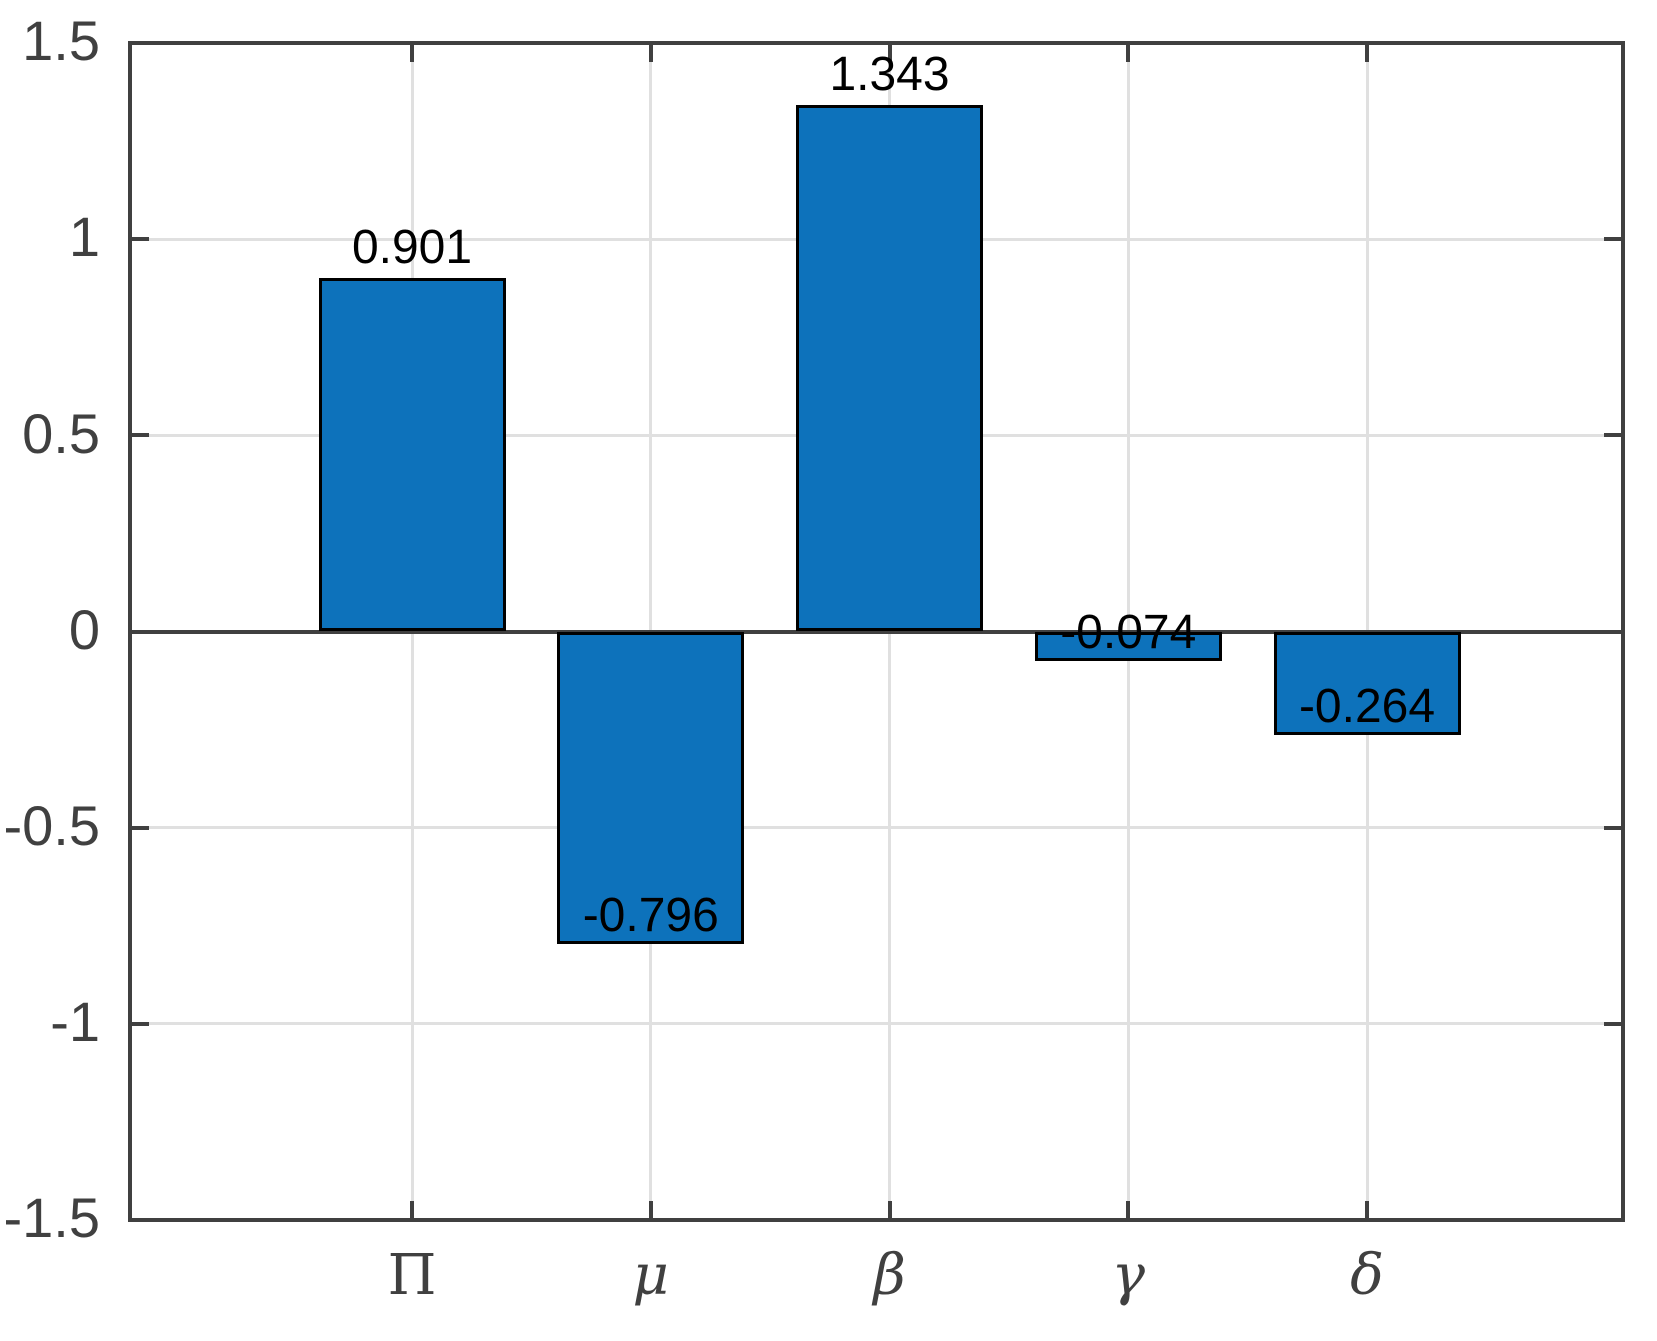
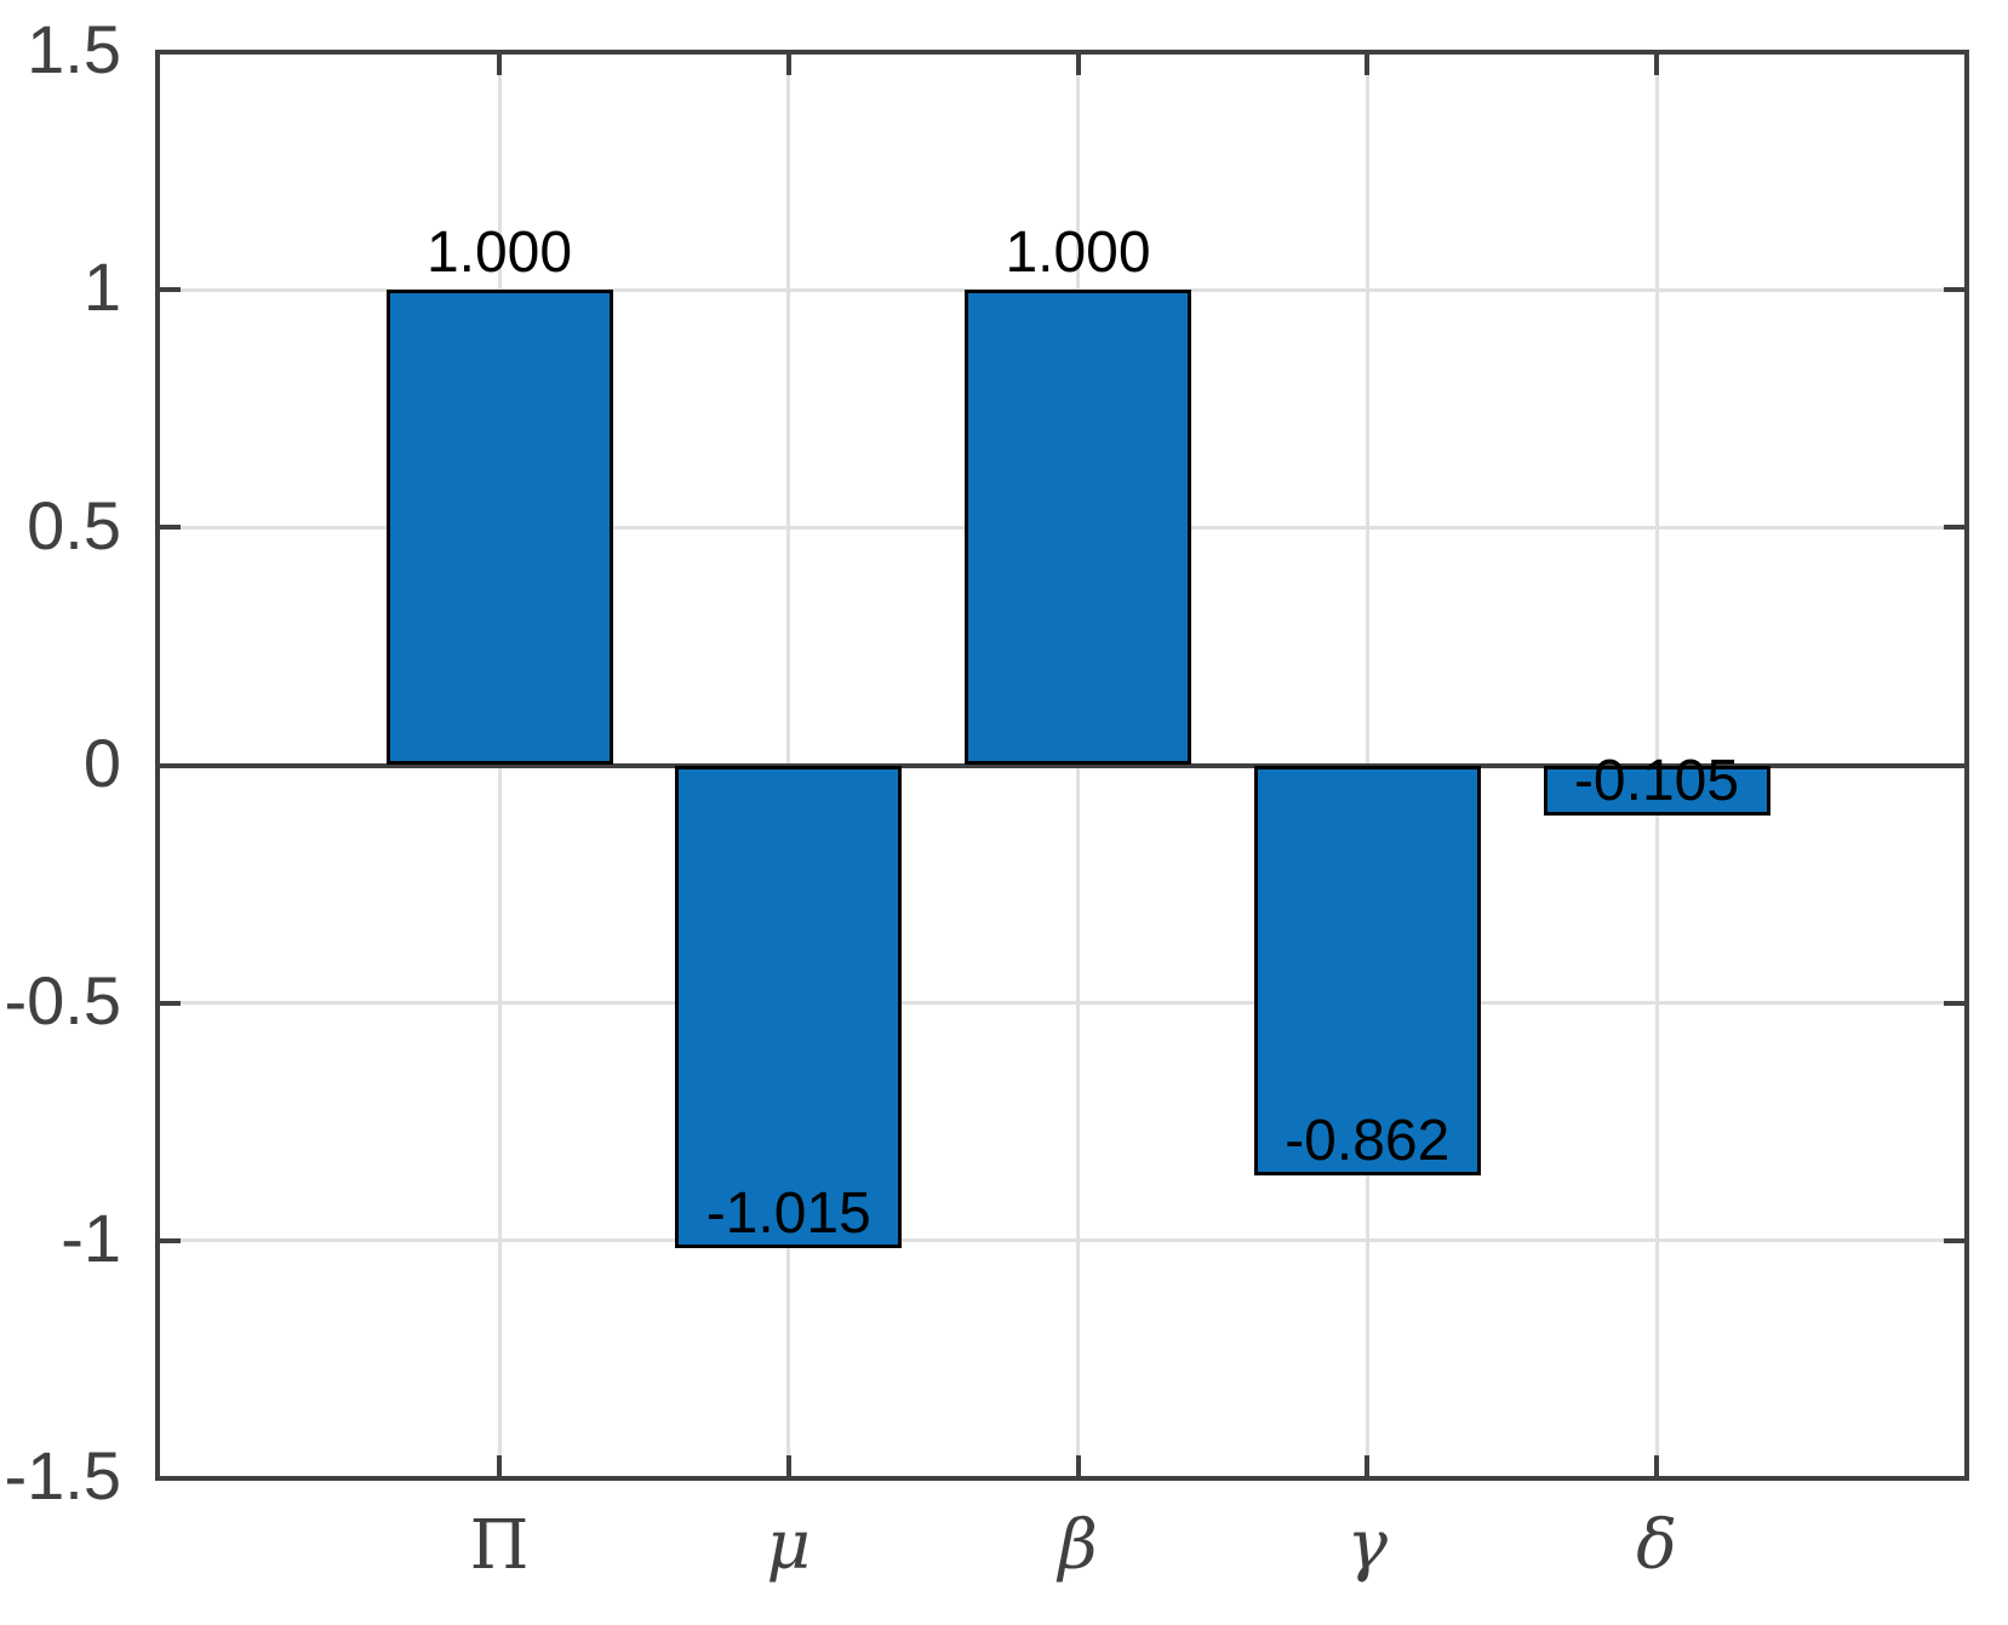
Π: 0.901 -> 1.000
μ: -0.796 -> -1.015
β: 1.343 -> 1.000
γ: -0.074 -> -0.862
δ: -0.264 -> -0.105
